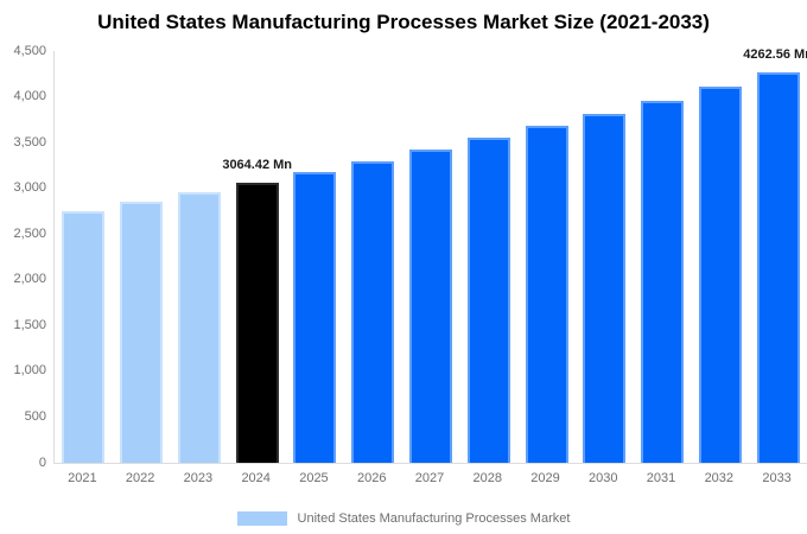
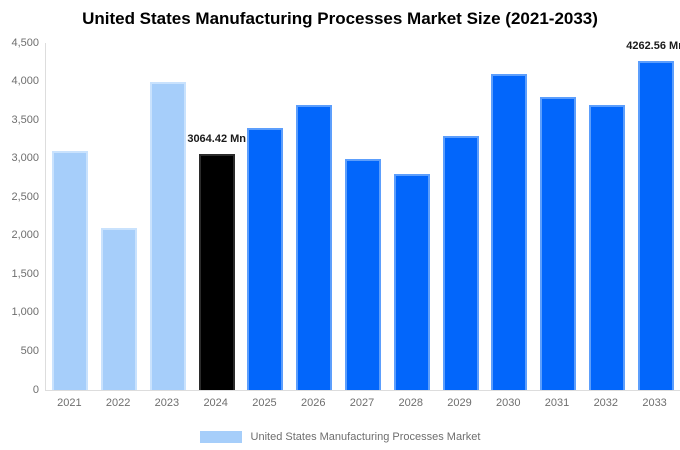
2021: 2700 -> 3100
2022: 2800 -> 2100
2023: 3000 -> 4000
2025: 3200 -> 3400
2026: 3300 -> 3700
2027: 3400 -> 3000
2028: 3500 -> 2800
2029: 3700 -> 3300
2030: 3800 -> 4100
2031: 4000 -> 3800
2032: 4100 -> 3700
